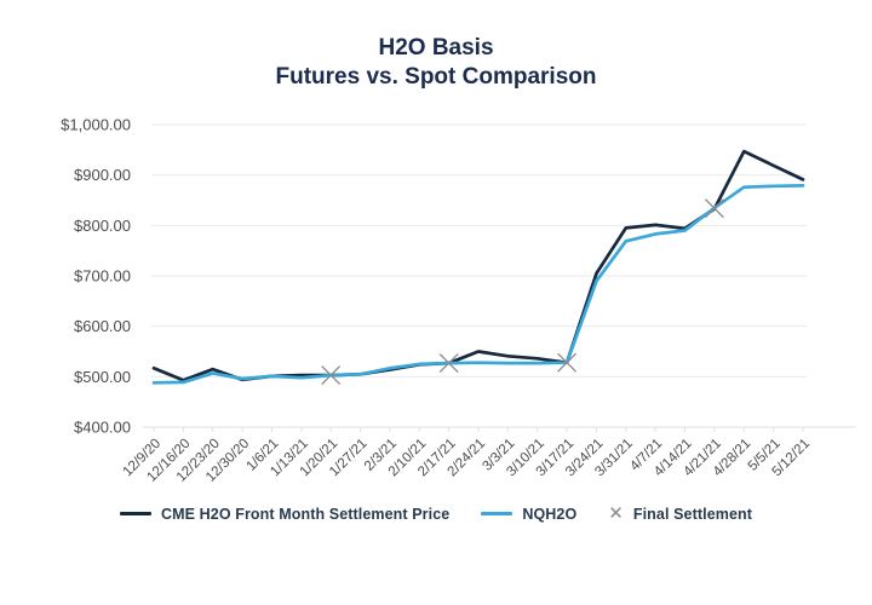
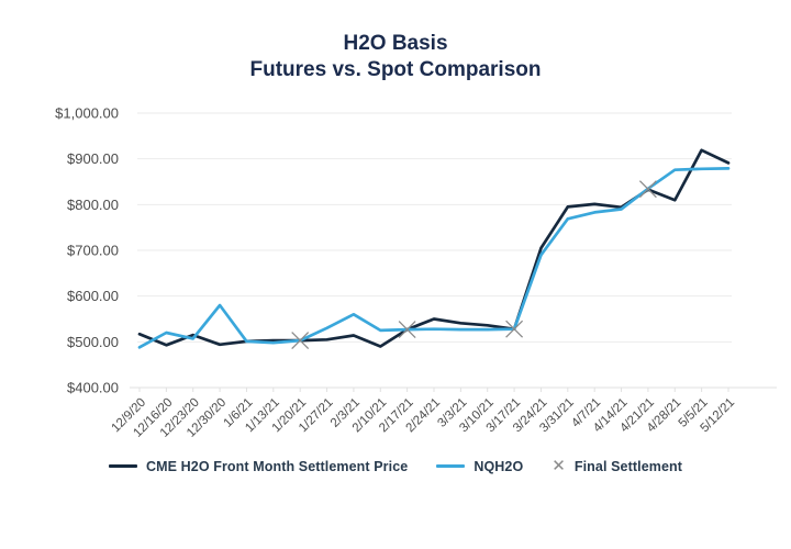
NQH2O/12/16/20: $490 -> $520
NQH2O/12/30/20: $500 -> $580
NQH2O/1/27/21: $500 -> $530
NQH2O/2/3/21: $520 -> $560
CME H2O Front Month Settlement Price/2/10/21: $520 -> $490
CME H2O Front Month Settlement Price/4/28/21: $950 -> $810
